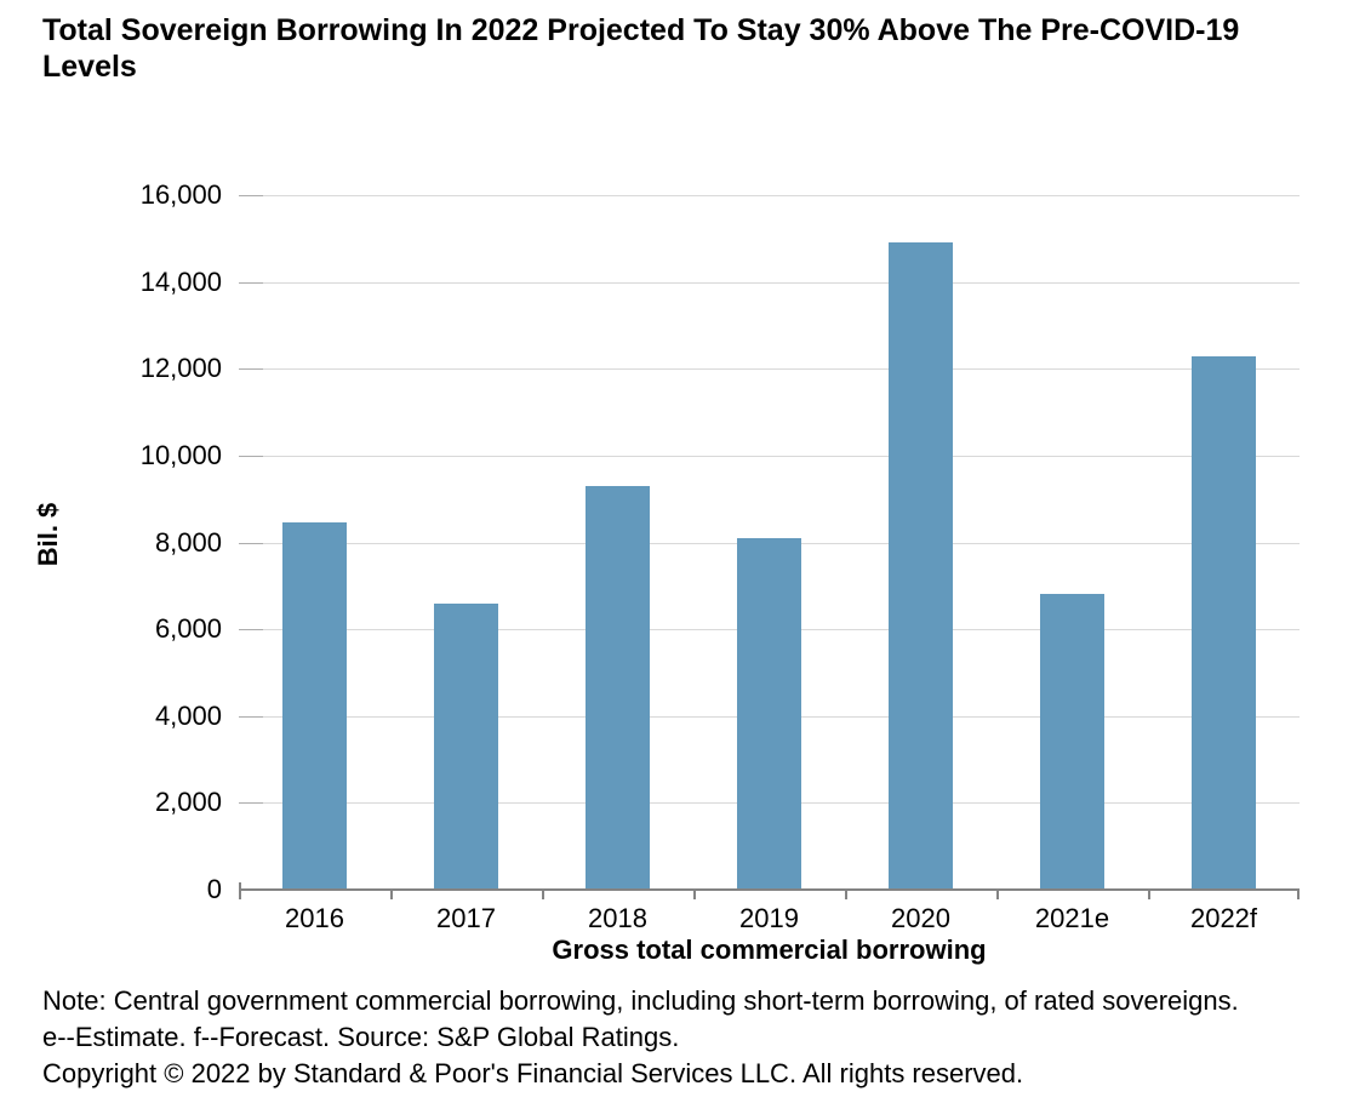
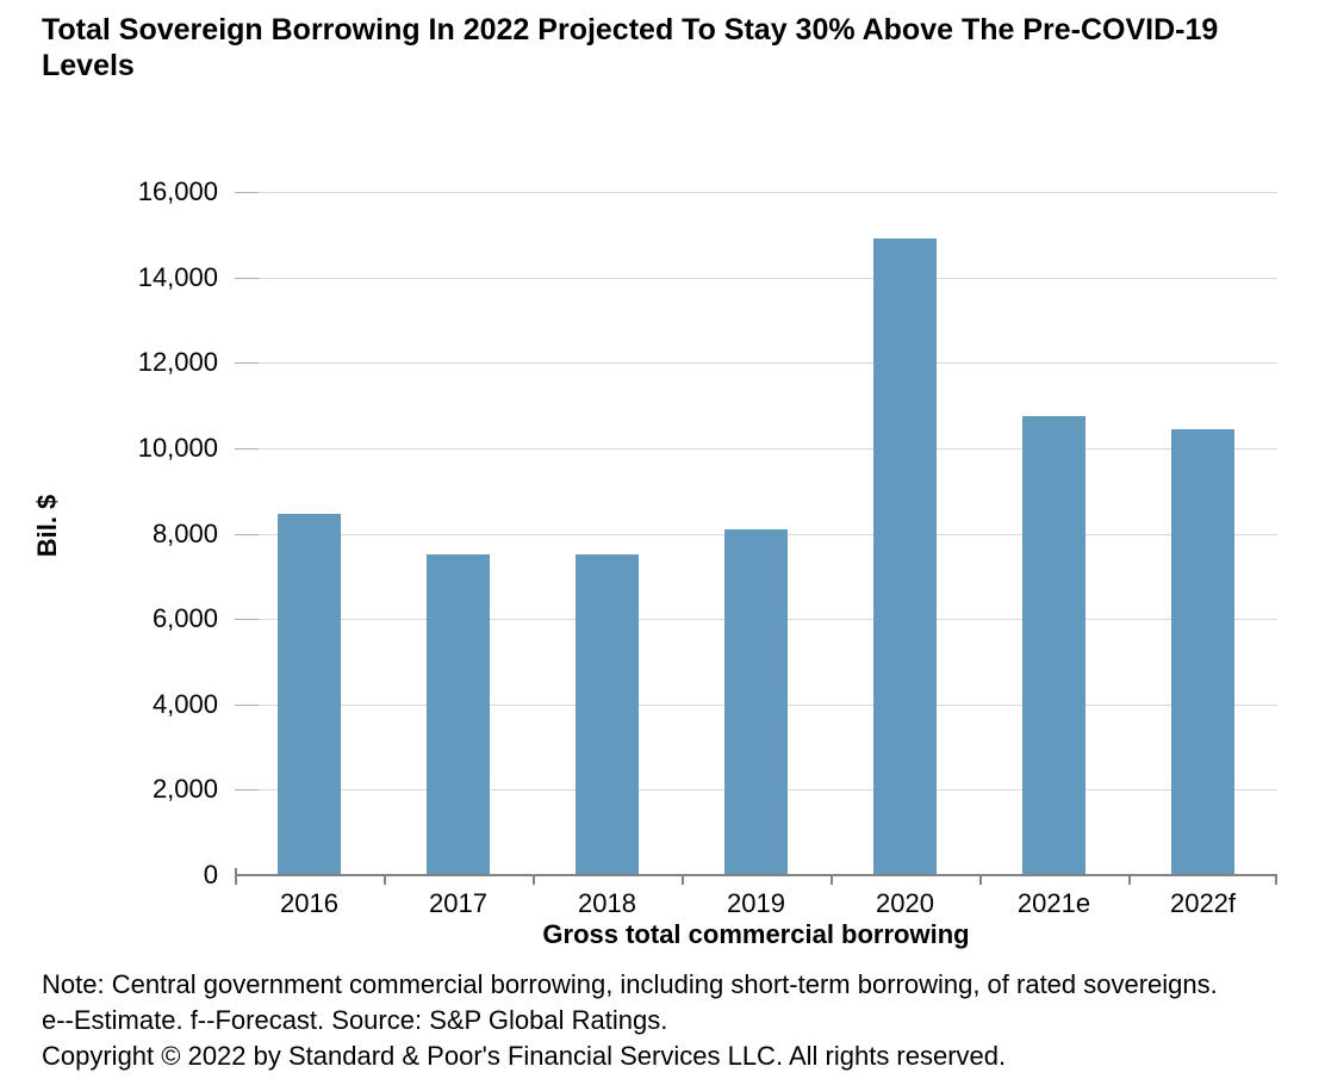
2017: 6600 -> 7500
2018: 9300 -> 7500
2021e: 6800 -> 10800
2022f: 12300 -> 10400
